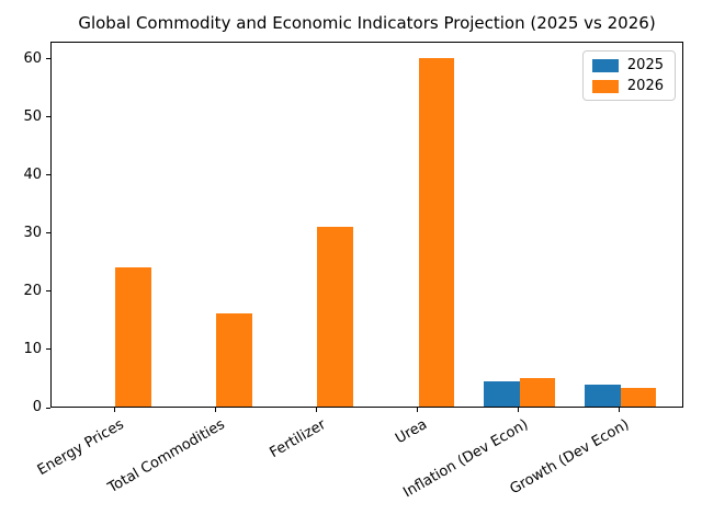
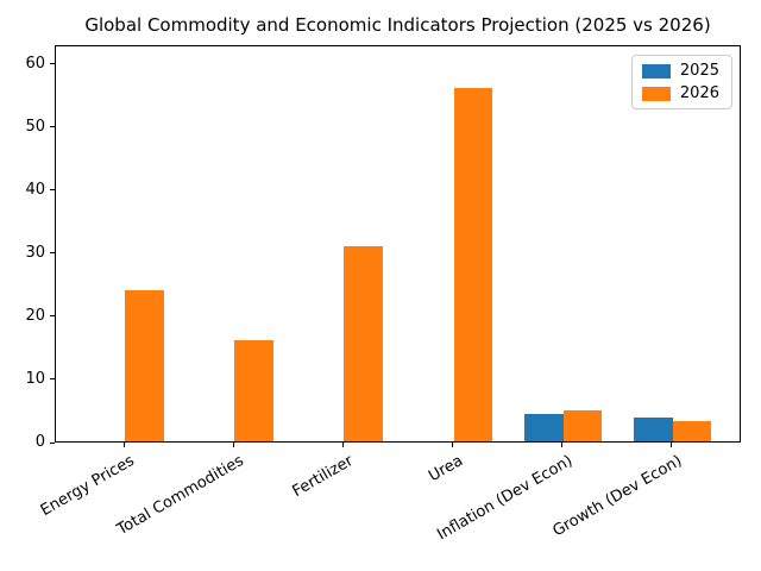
2026/Urea: 60 -> 56
